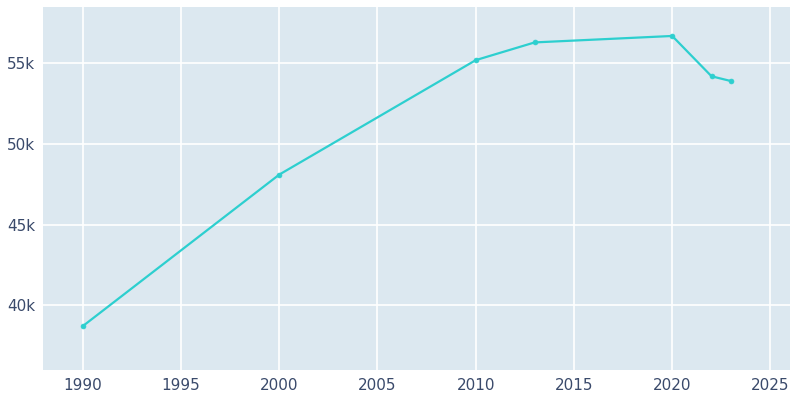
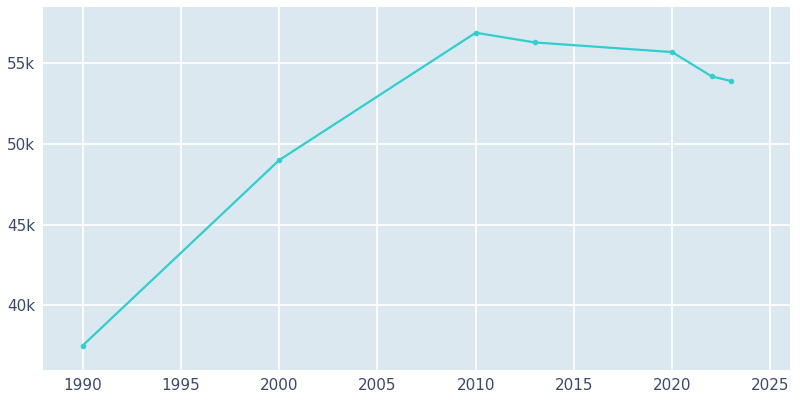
1990: 38.7k -> 37.5k
2000: 48.1k -> 49.0k
2010: 55.2k -> 56.9k
2020: 56.7k -> 55.7k
